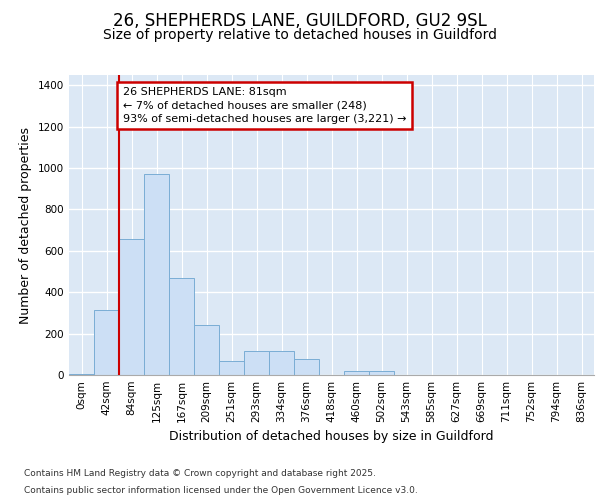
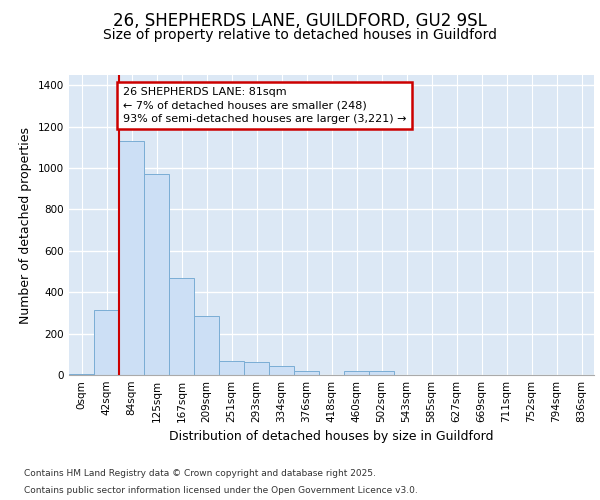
84sqm: 655 -> 1130
209sqm: 240 -> 285
293sqm: 115 -> 65
334sqm: 115 -> 45
376sqm: 75 -> 20
